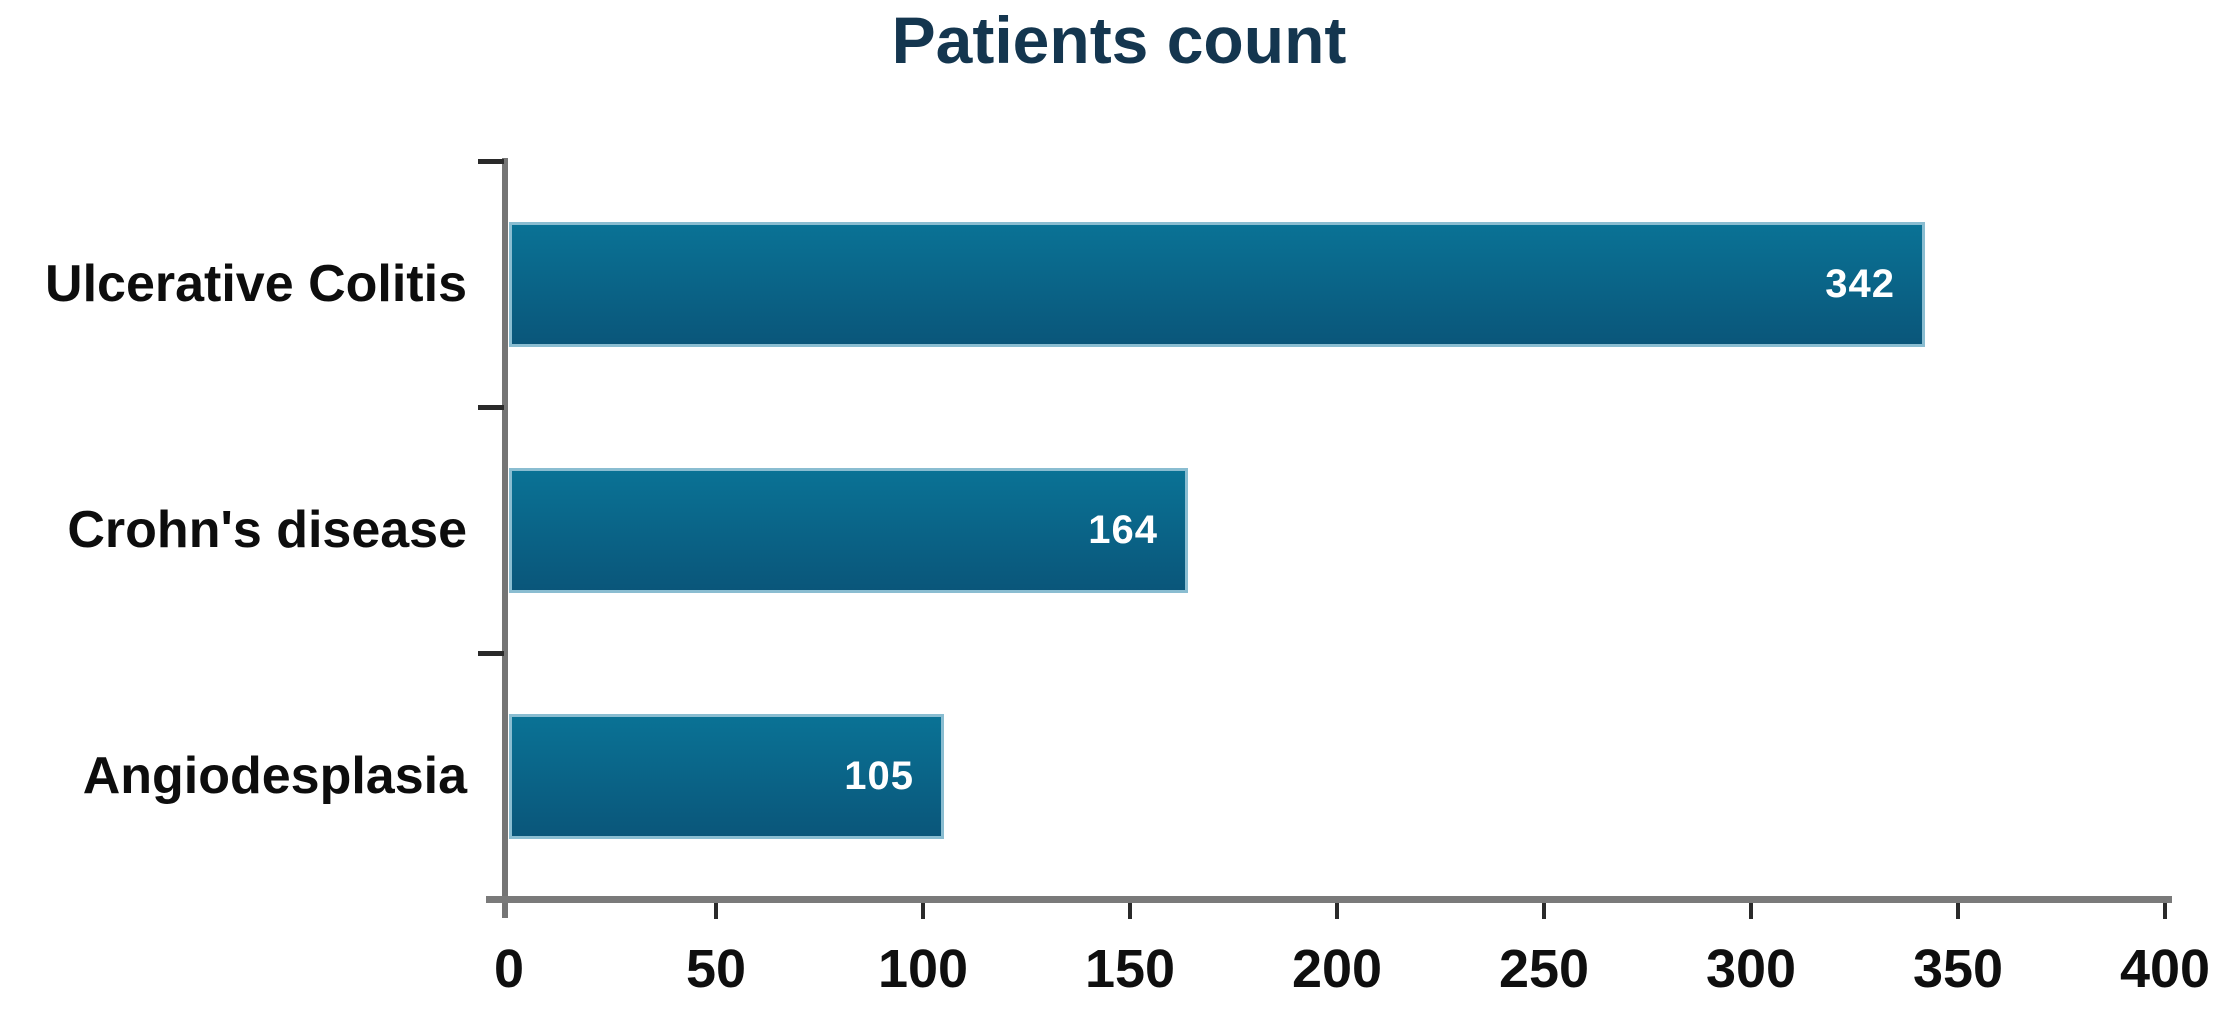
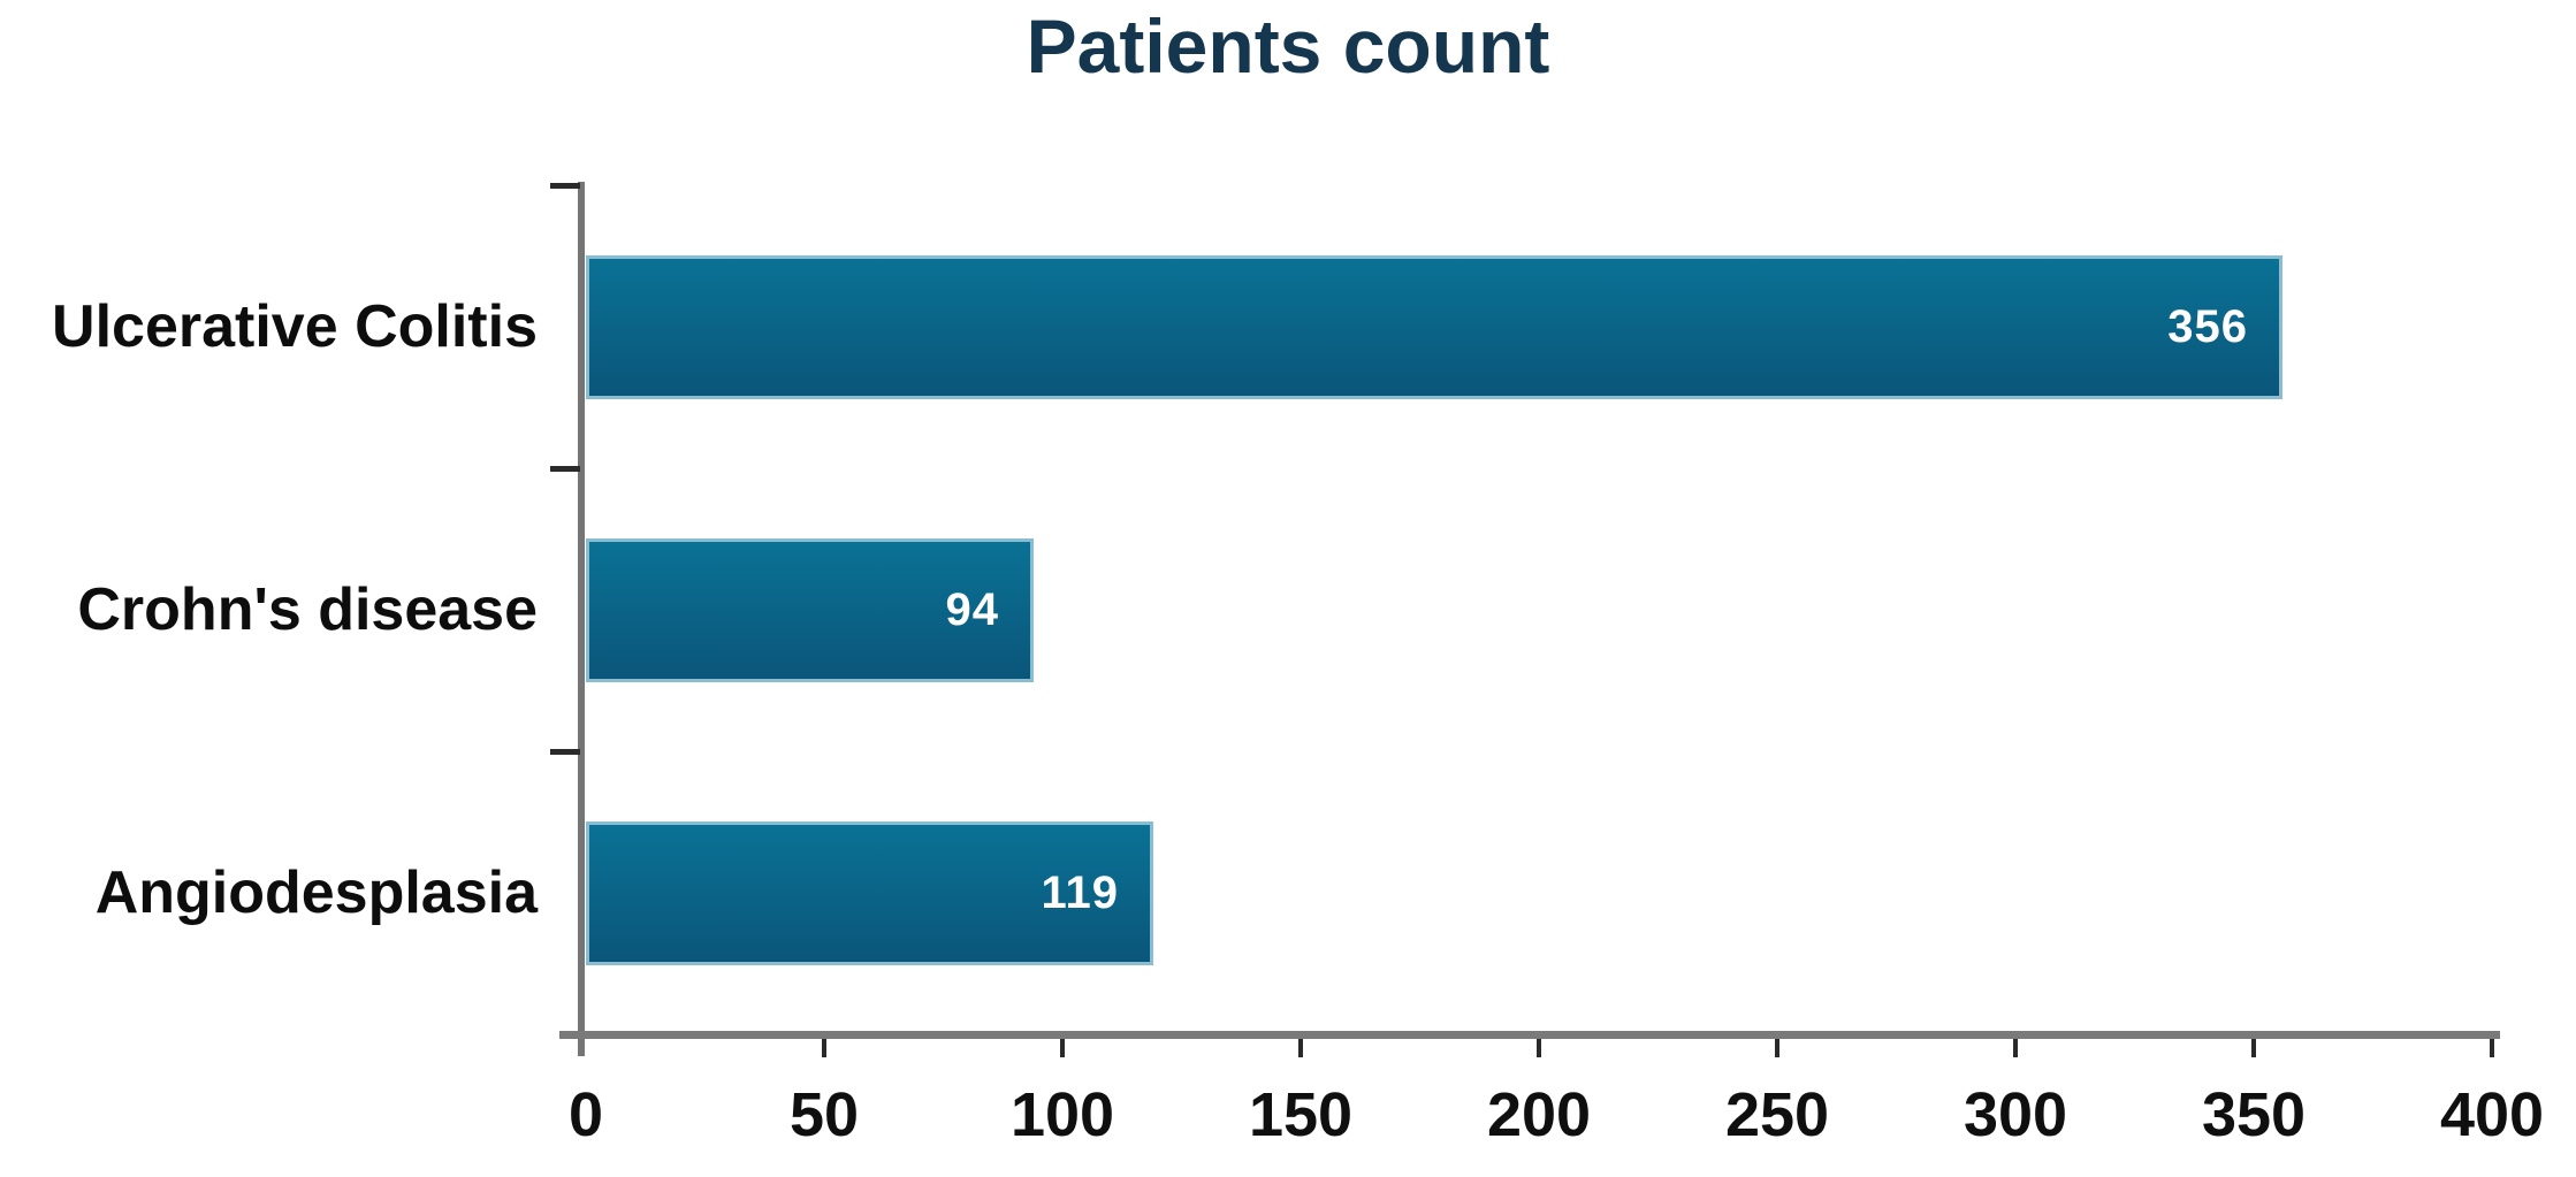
Ulcerative Colitis: 342 -> 356
Crohn's disease: 164 -> 94
Angiodesplasia: 105 -> 119
